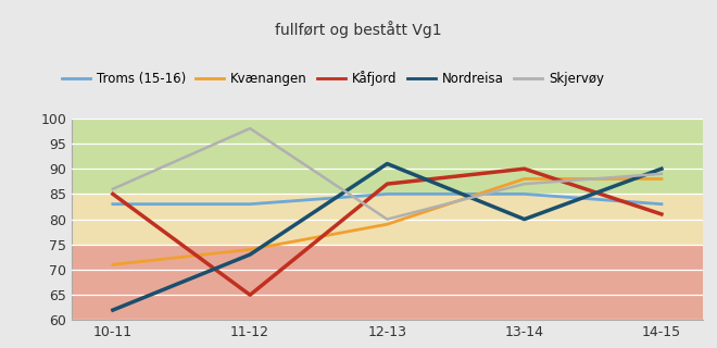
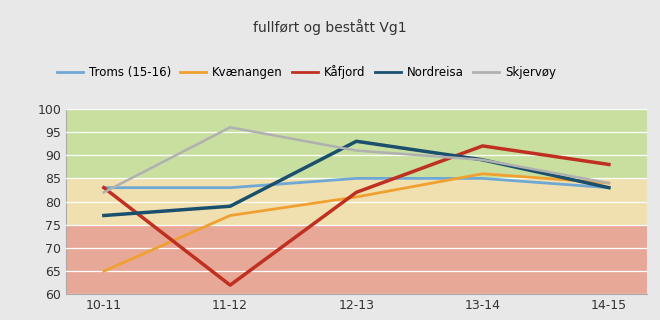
Kvænangen/10-11: 71 -> 65
Kåfjord/10-11: 85 -> 83
Nordreisa/10-11: 62 -> 77
Skjervøy/10-11: 86 -> 82
Kvænangen/11-12: 74 -> 77
Kåfjord/11-12: 65 -> 62
Nordreisa/11-12: 73 -> 79
Skjervøy/11-12: 98 -> 96
Kvænangen/12-13: 79 -> 81
Kåfjord/12-13: 87 -> 82
Nordreisa/12-13: 91 -> 93
Skjervøy/12-13: 80 -> 91
Kvænangen/13-14: 88 -> 86
Kåfjord/13-14: 90 -> 92
Nordreisa/13-14: 80 -> 89
Skjervøy/13-14: 87 -> 89
Kvænangen/14-15: 88 -> 84
Kåfjord/14-15: 81 -> 88
Nordreisa/14-15: 90 -> 83
Skjervøy/14-15: 89 -> 84
